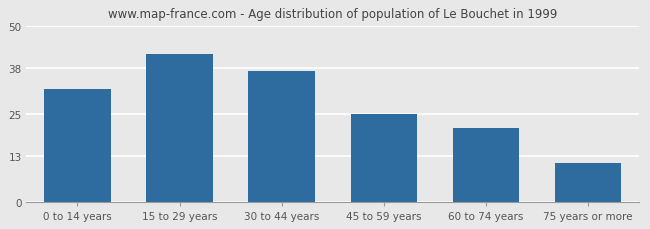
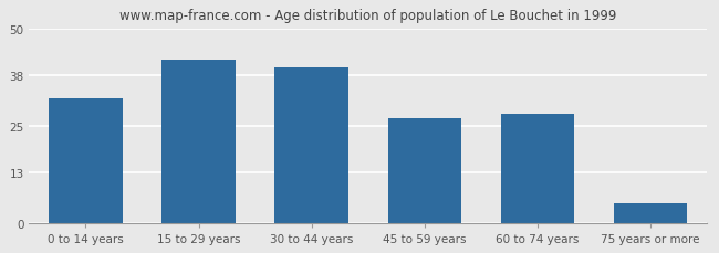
30 to 44 years: 37 -> 40
45 to 59 years: 25 -> 27
60 to 74 years: 21 -> 28
75 years or more: 11 -> 5
